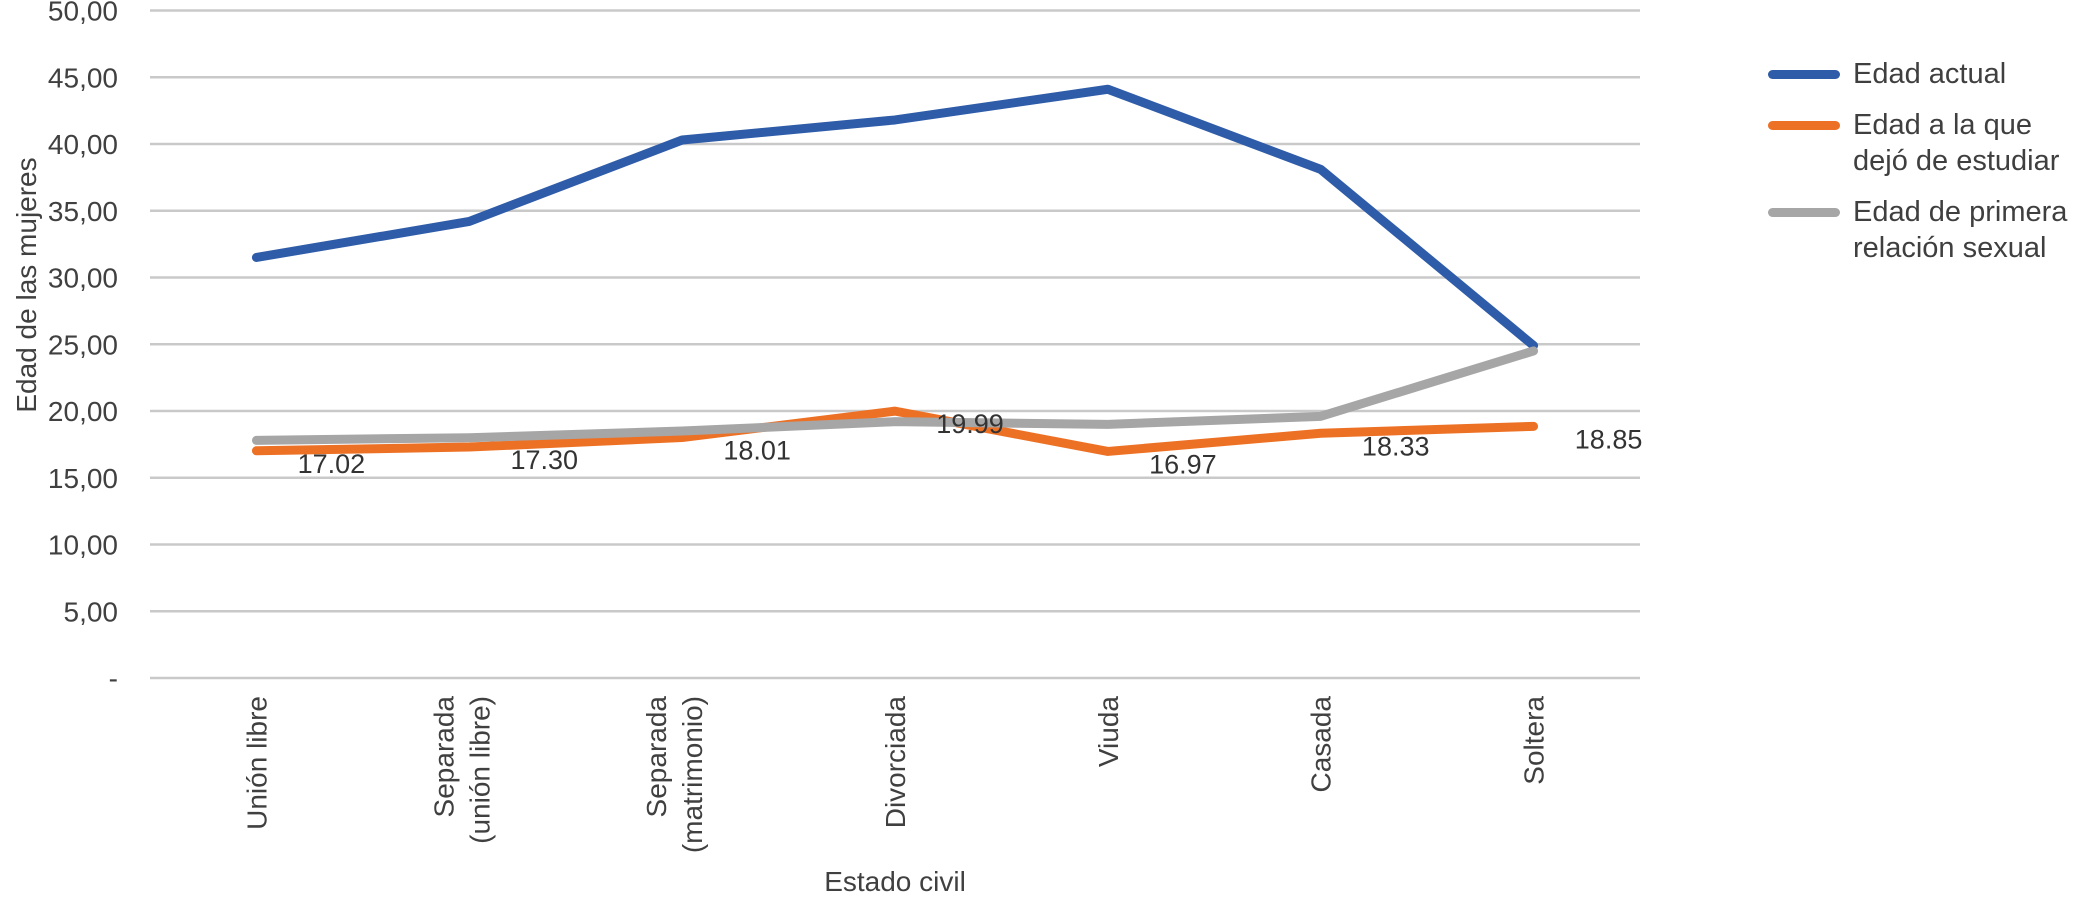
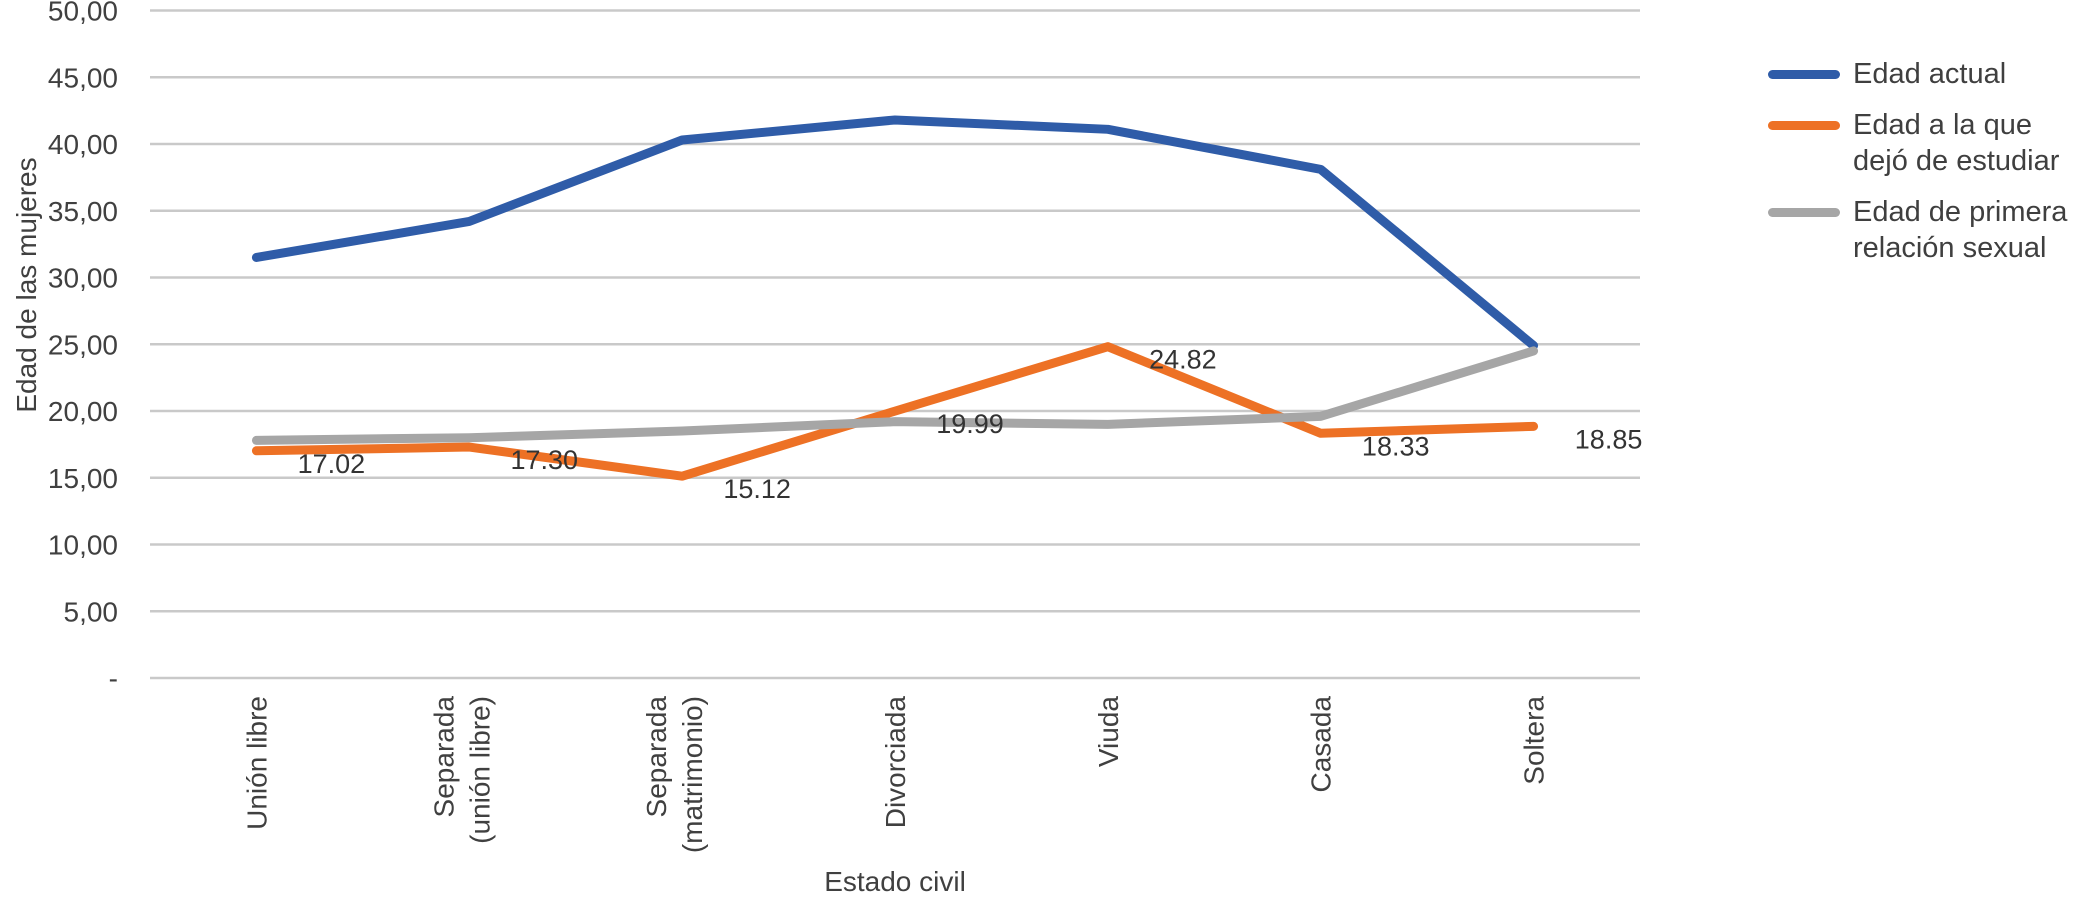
Edad a la que dejó de estudiar/Separada (matrimonio): 18.01 -> 15.12
Edad actual/Viuda: 44,1 -> 41,1
Edad a la que dejó de estudiar/Viuda: 16.97 -> 24.82
